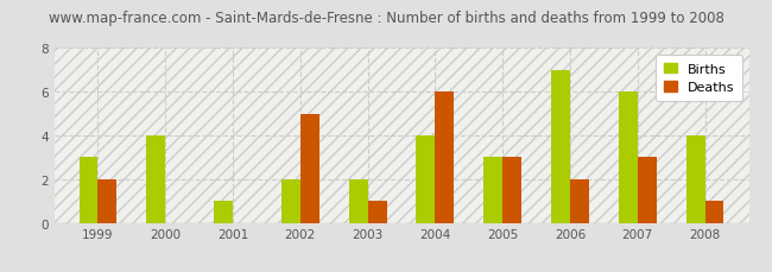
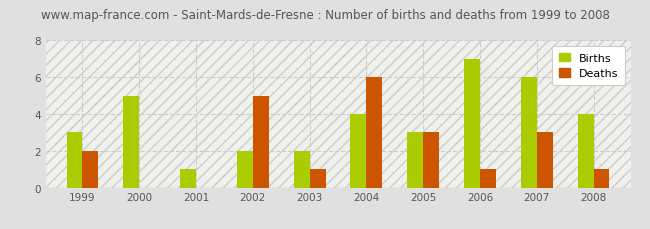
Births/2000: 4 -> 5
Deaths/2006: 2 -> 1
